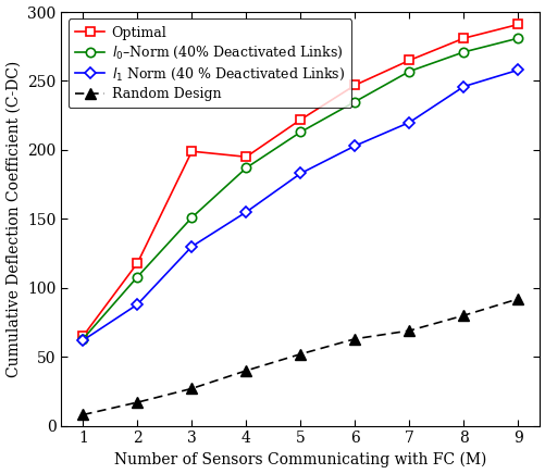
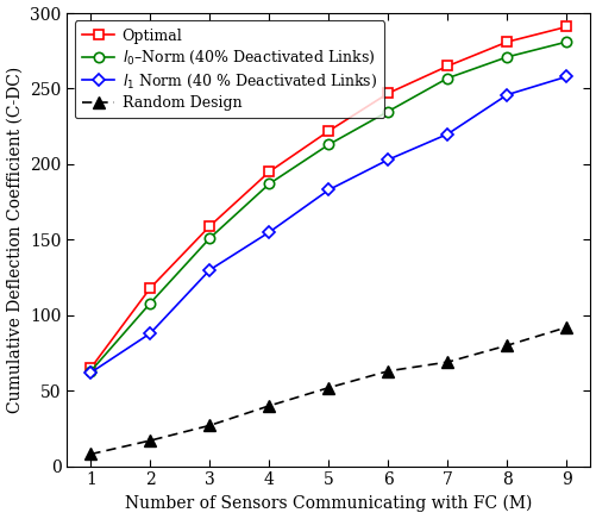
Optimal/3: 199 -> 159
